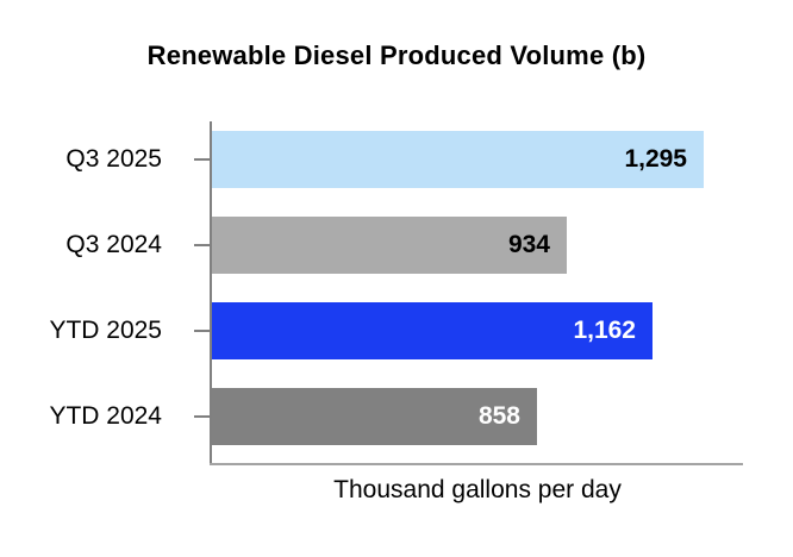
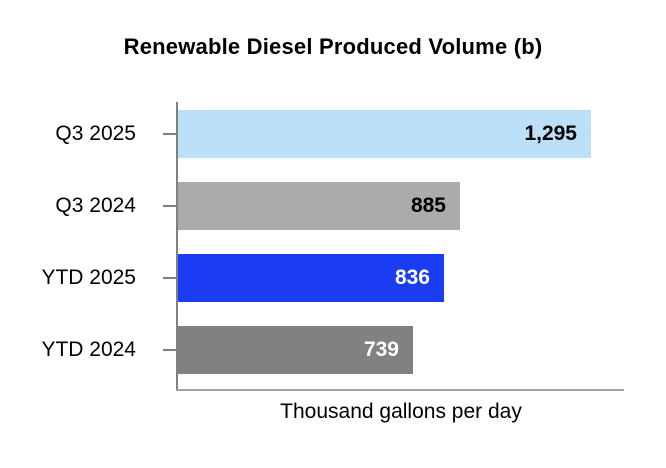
Q3 2024: 934 -> 885
YTD 2025: 1,162 -> 836
YTD 2024: 858 -> 739
